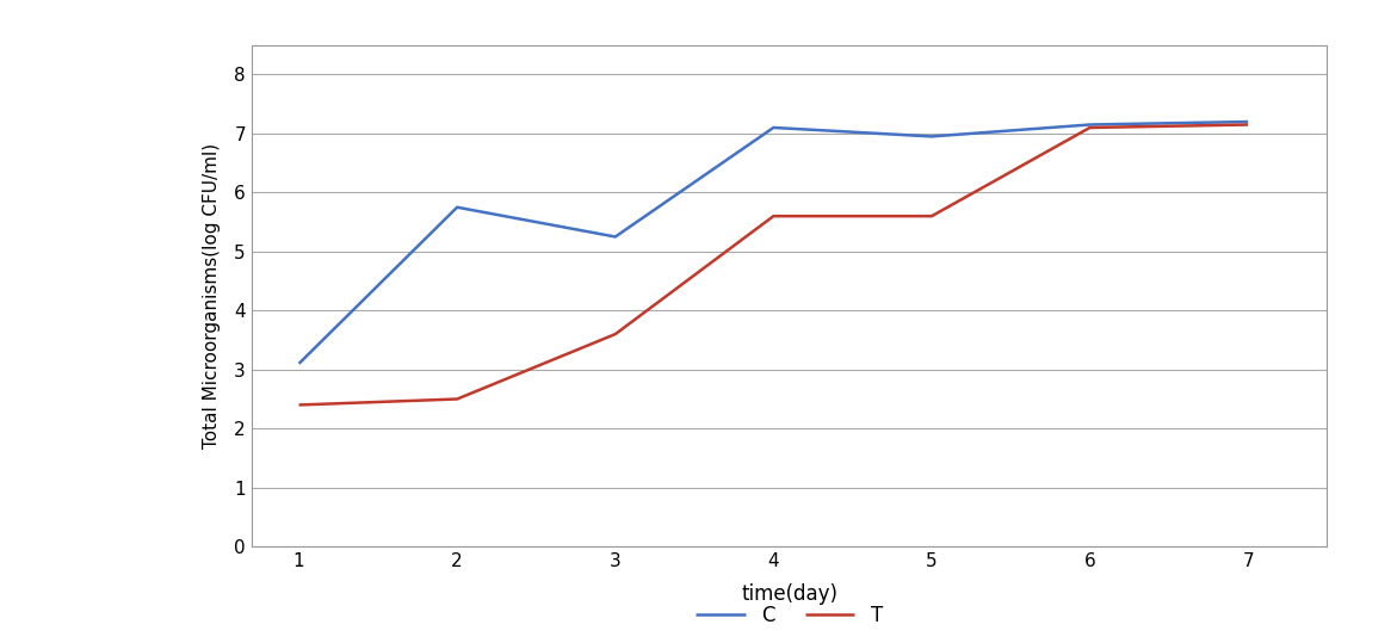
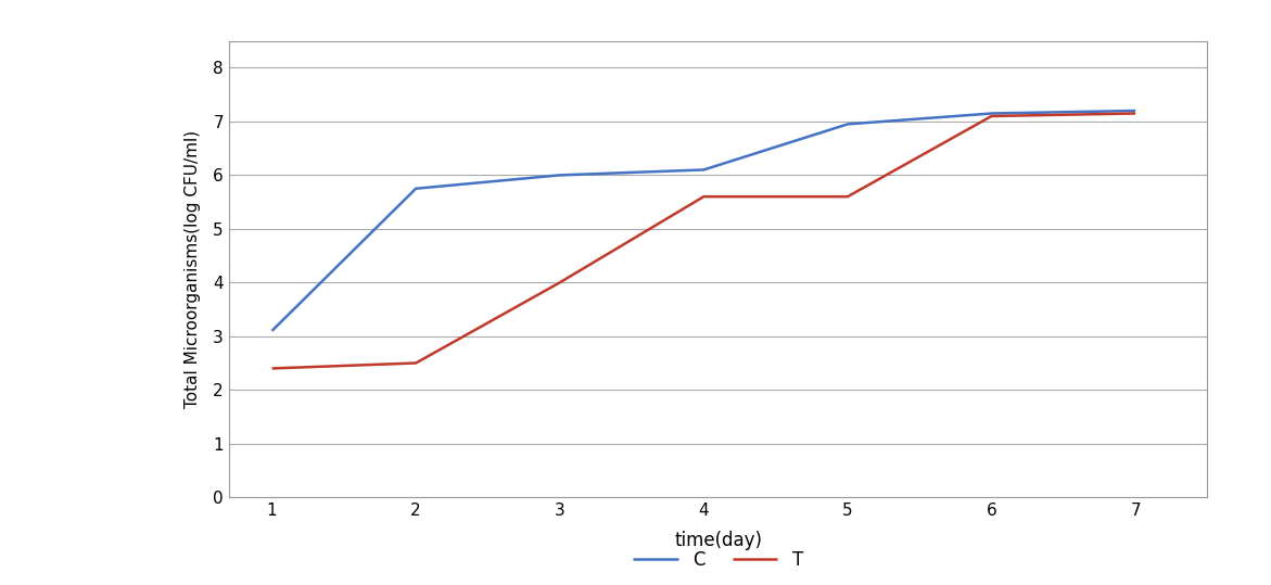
C/3: 5.25 -> 6.00
T/3: 3.60 -> 4.00
C/4: 7.10 -> 6.10
